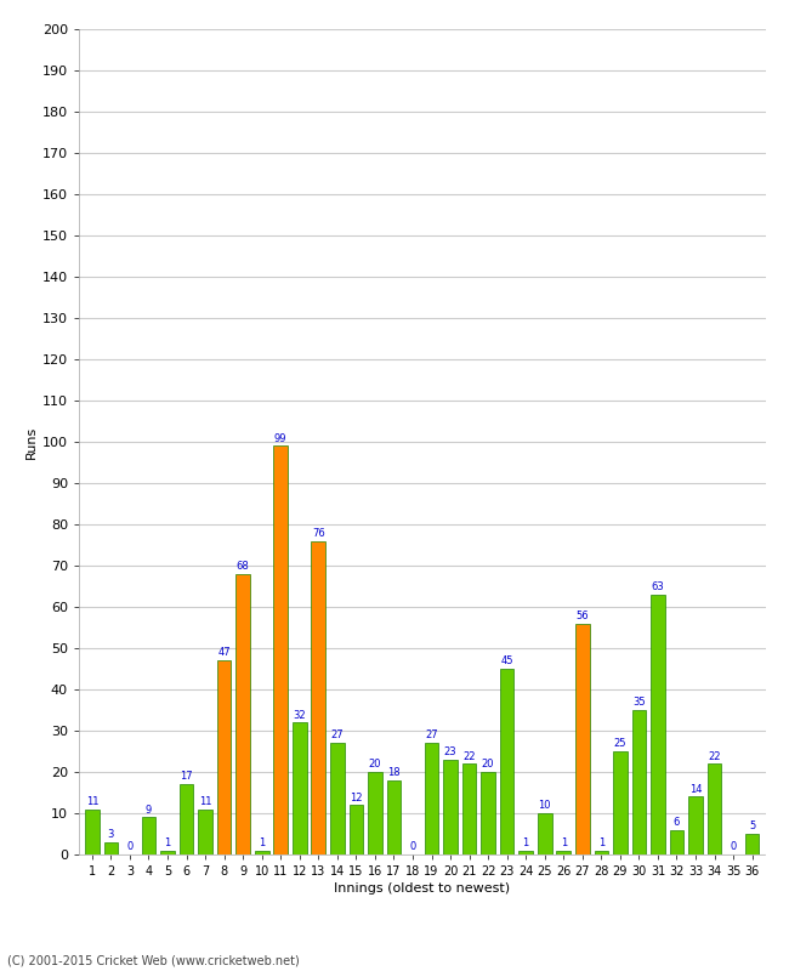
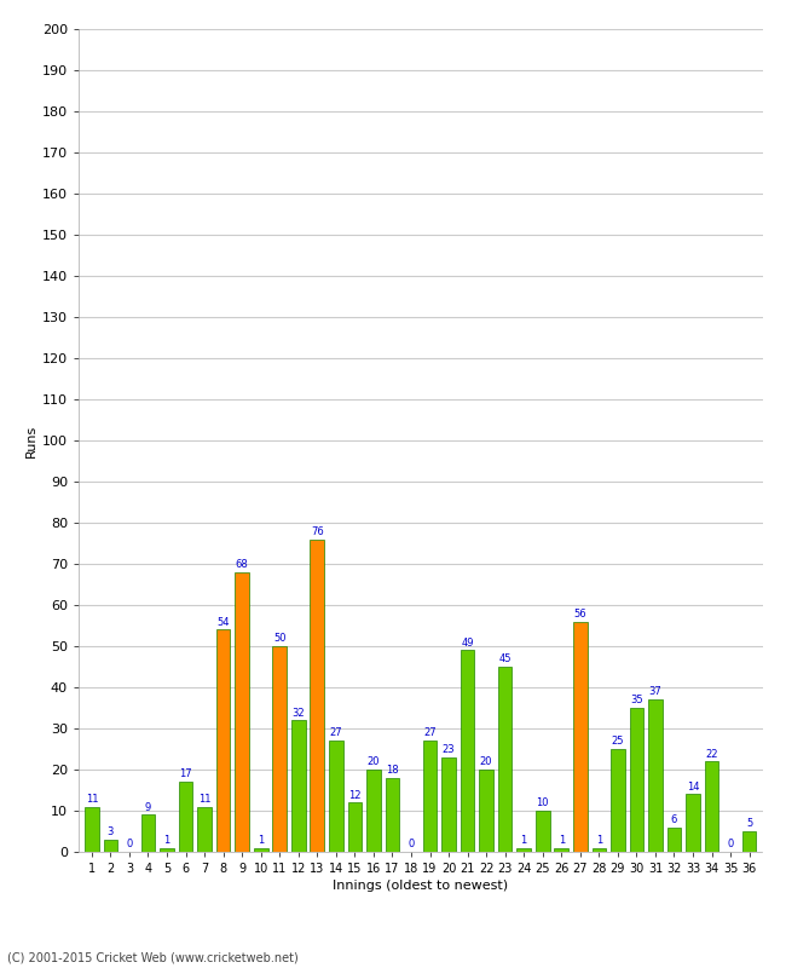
8: 47 -> 54
11: 99 -> 50
21: 22 -> 49
31: 63 -> 37
